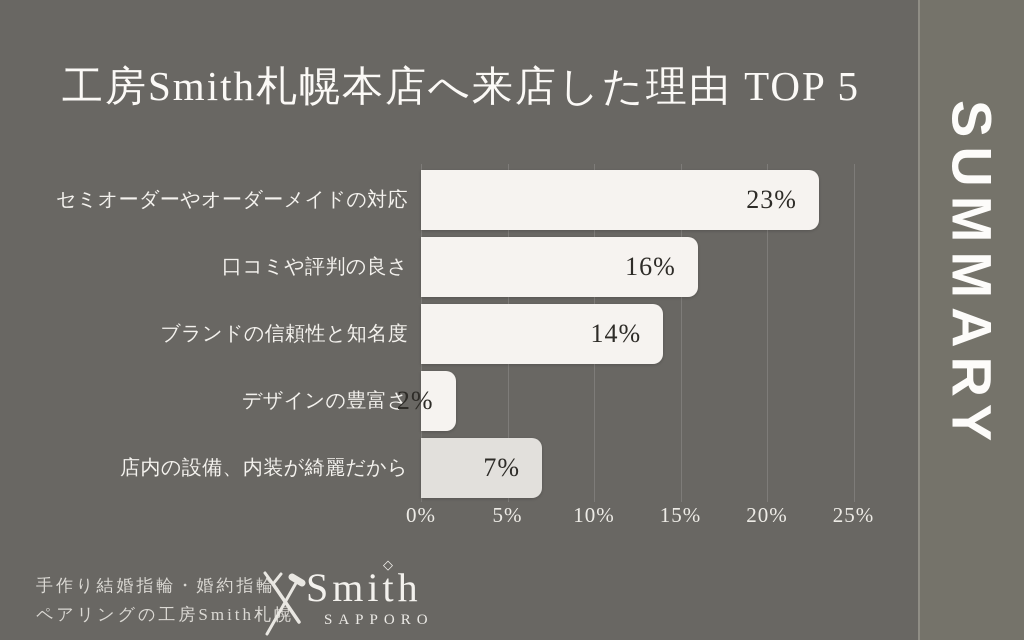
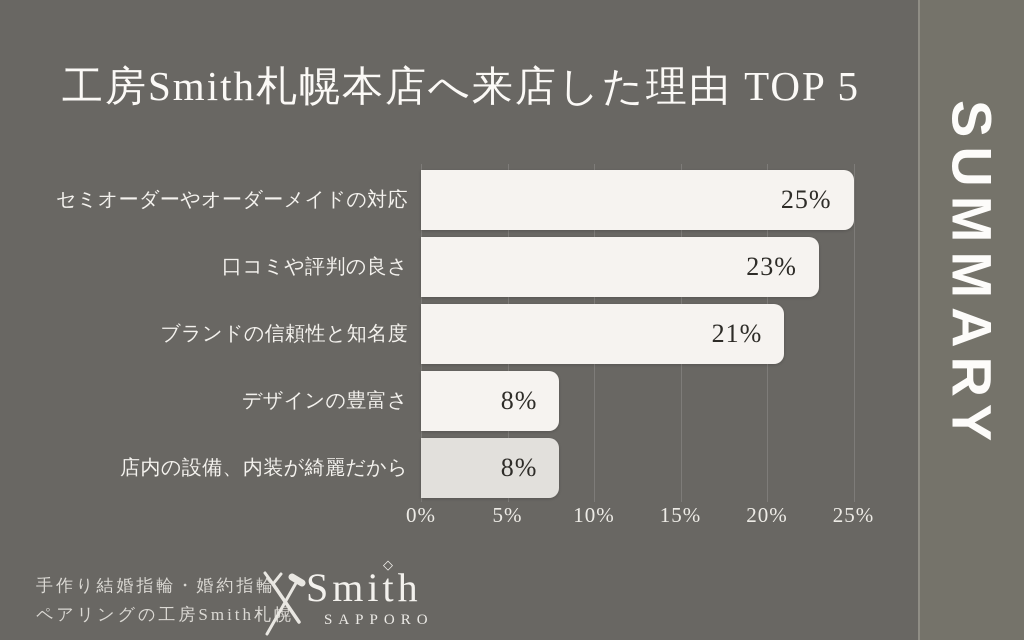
セミオーダーやオーダーメイドの対応: 23% -> 25%
口コミや評判の良さ: 16% -> 23%
ブランドの信頼性と知名度: 14% -> 21%
デザインの豊富さ: 2% -> 8%
店内の設備、内装が綺麗だから: 7% -> 8%
